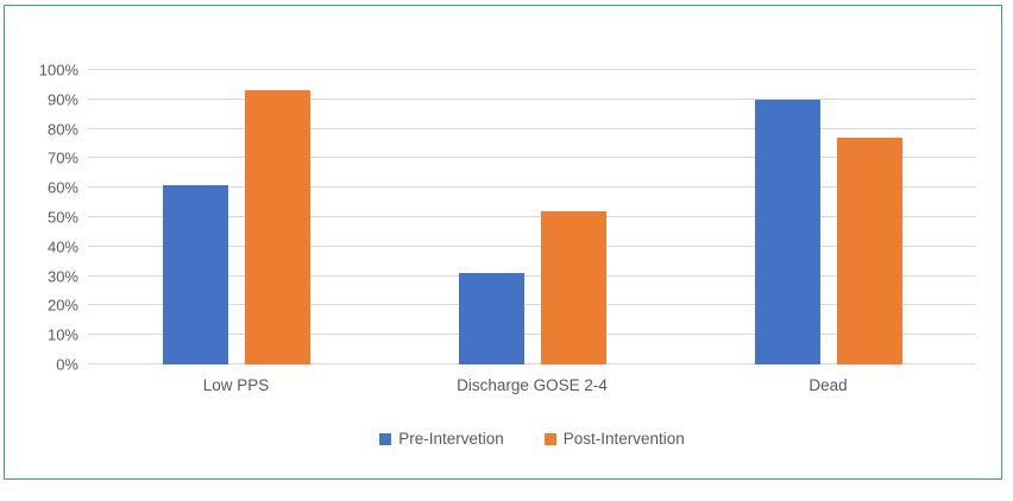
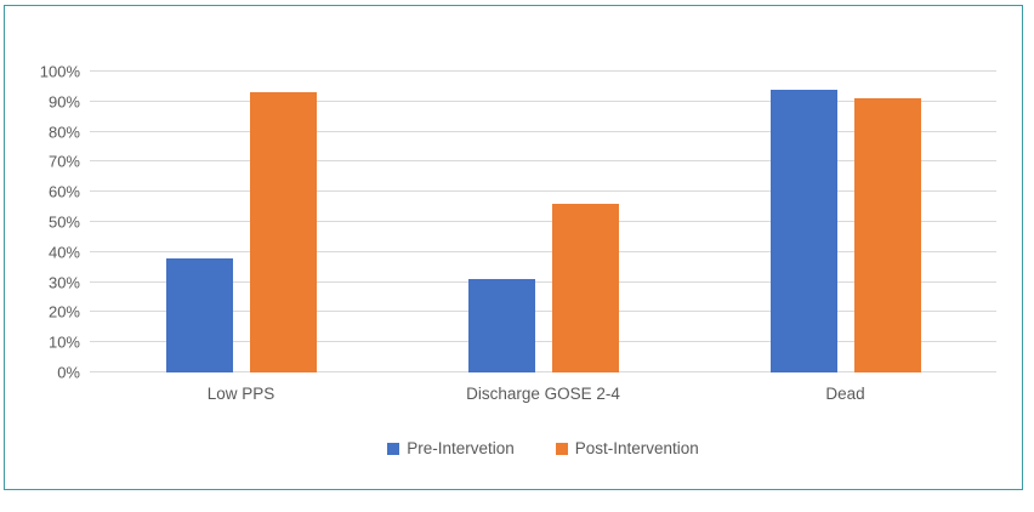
Pre-Intervetion/Low PPS: 61% -> 38%
Post-Intervention/Discharge GOSE 2-4: 52% -> 56%
Pre-Intervetion/Dead: 90% -> 94%
Post-Intervention/Dead: 77% -> 91%
